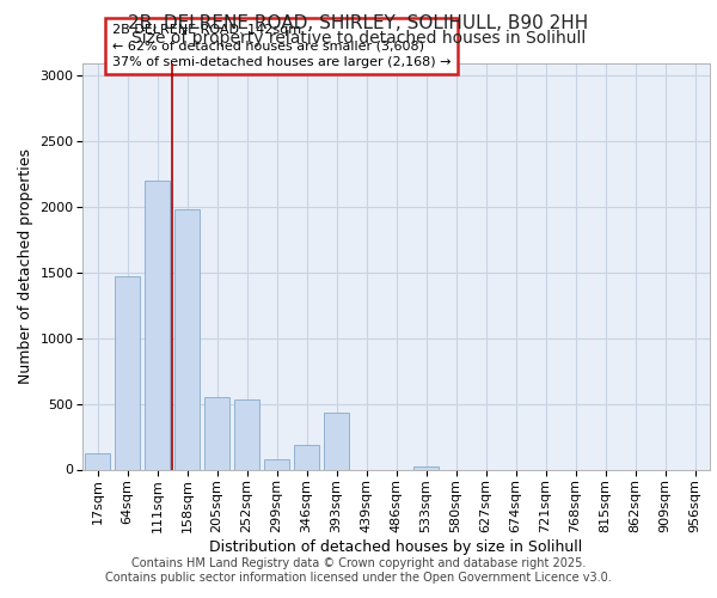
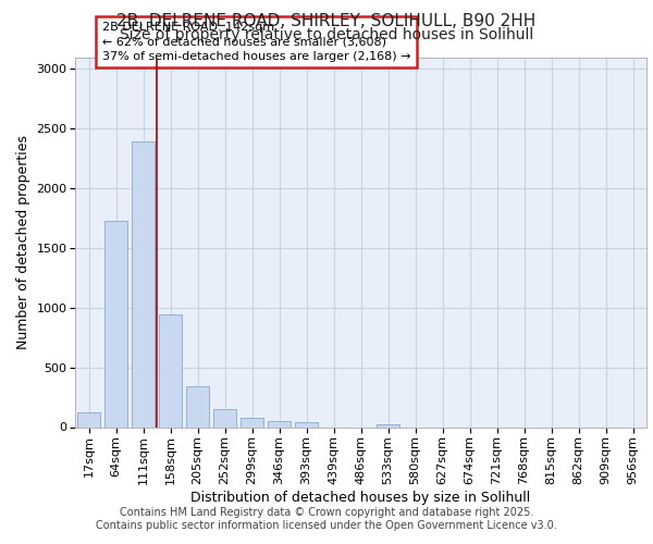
64sqm: 1470 -> 1730
111sqm: 2200 -> 2390
158sqm: 1980 -> 940
205sqm: 550 -> 340
252sqm: 530 -> 160
346sqm: 190 -> 50
393sqm: 430 -> 40
